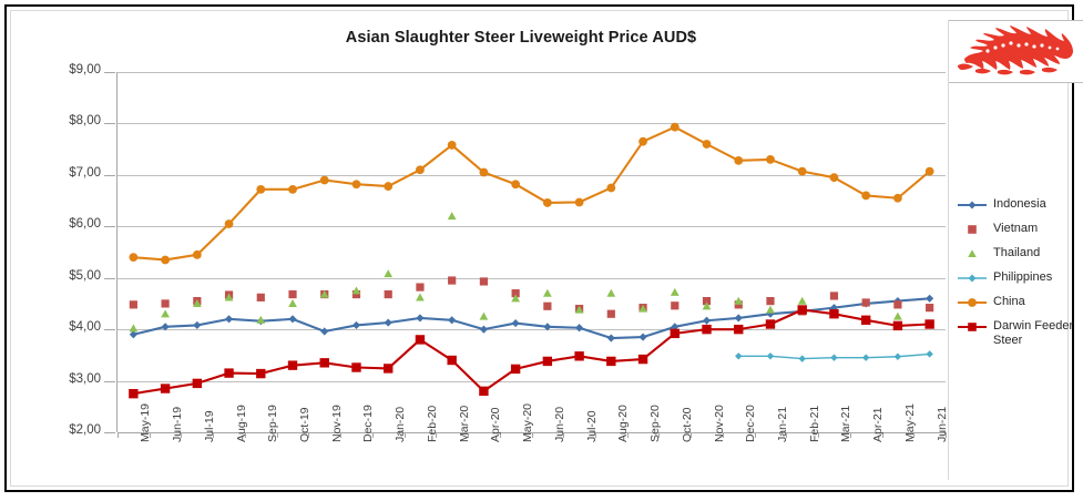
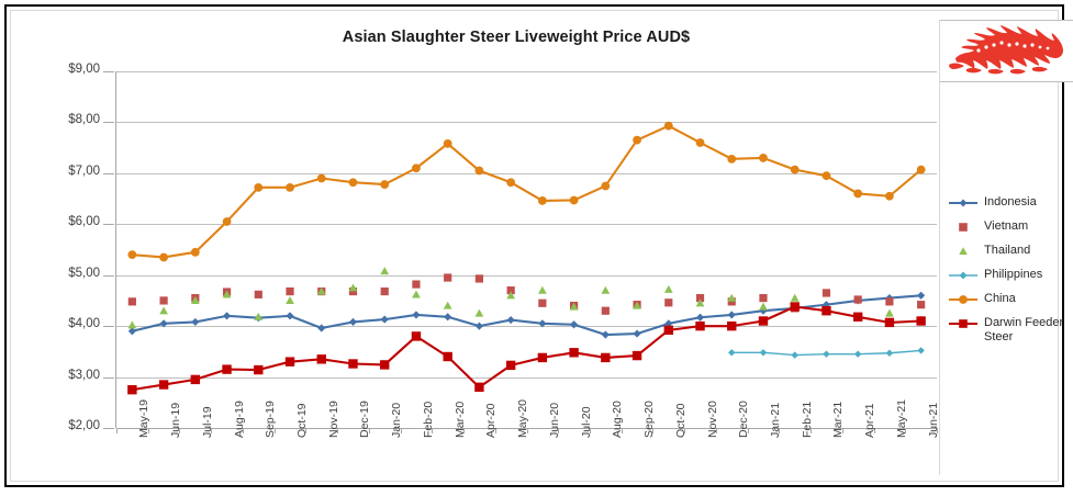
Thailand/Mar-20: $6,2 -> $4,4
